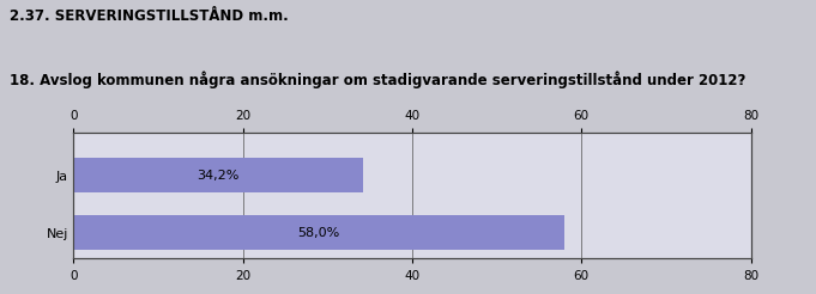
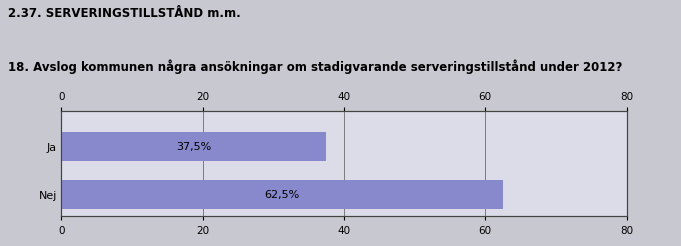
Ja: 34,2% -> 37,5%
Nej: 58,0% -> 62,5%
